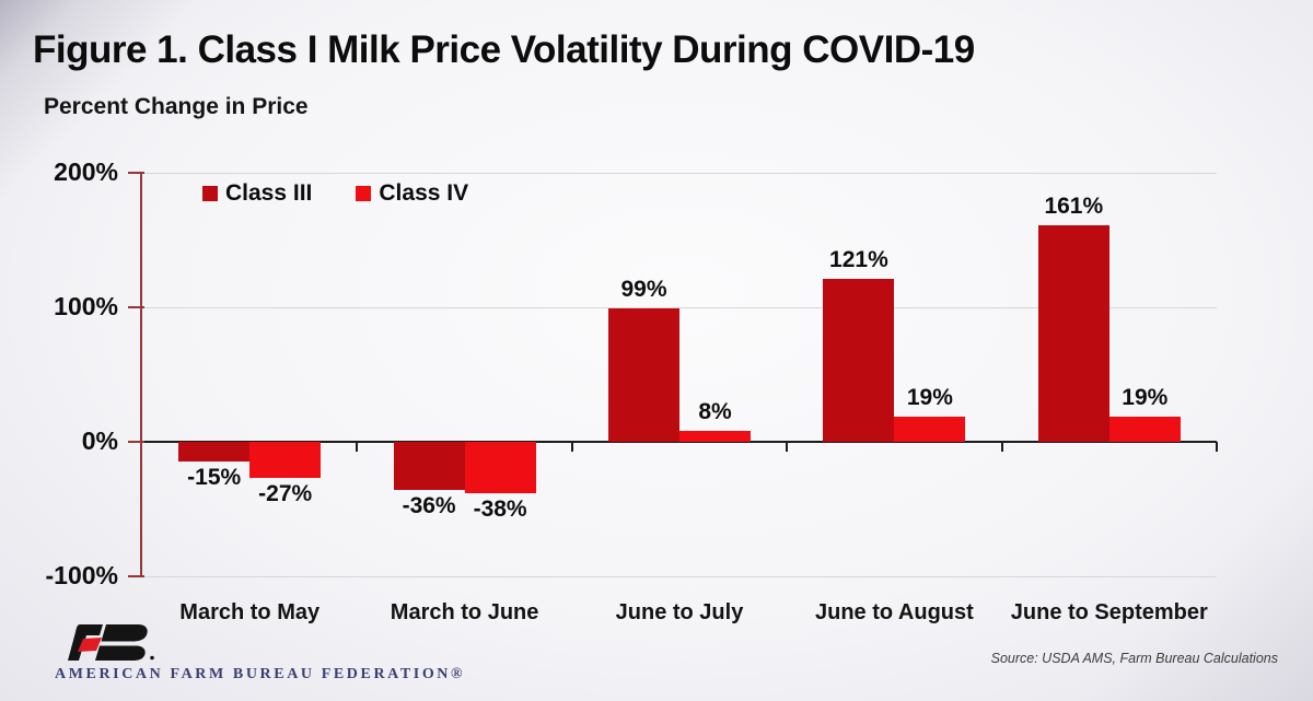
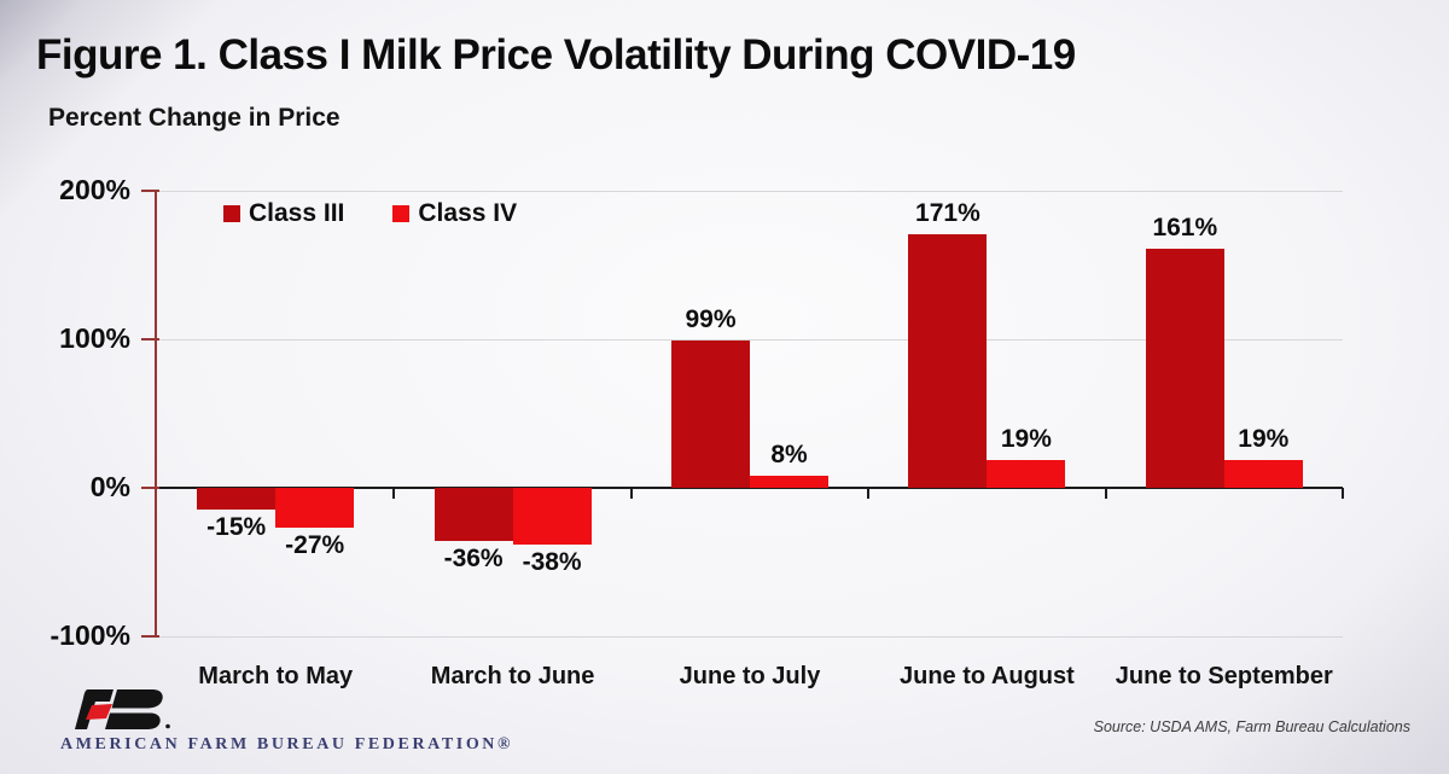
Class III/June to August: 121% -> 171%
